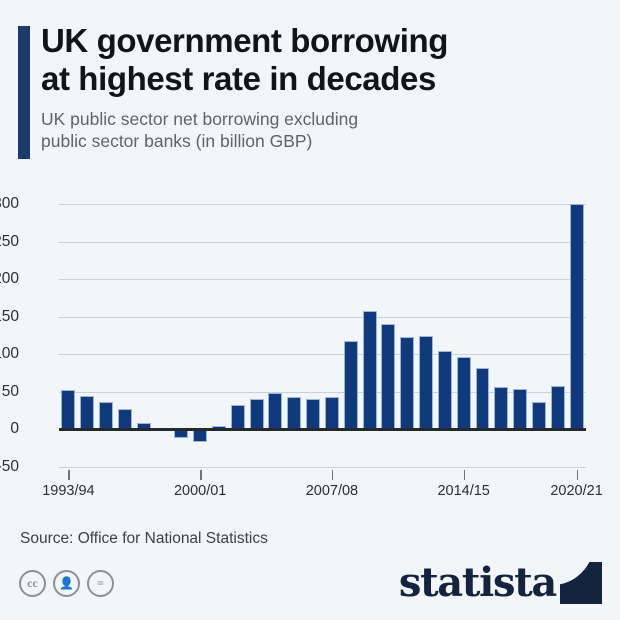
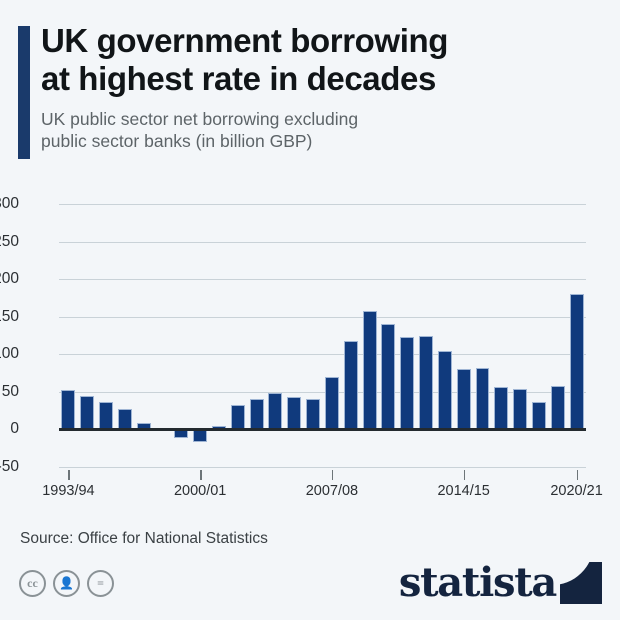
2007/08: 40 -> 70
2014/15: 100 -> 80
2020/21: 300 -> 180
